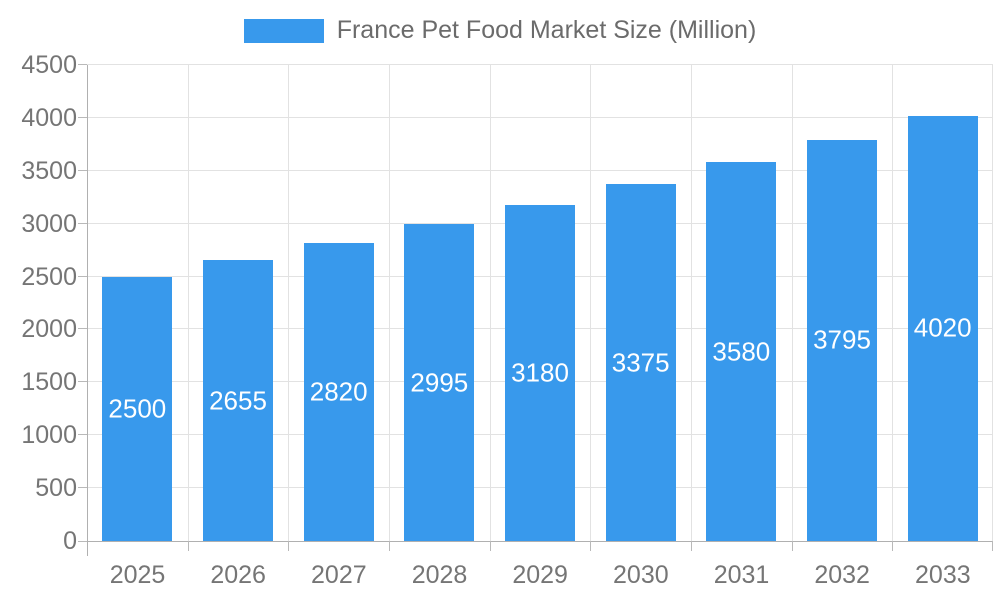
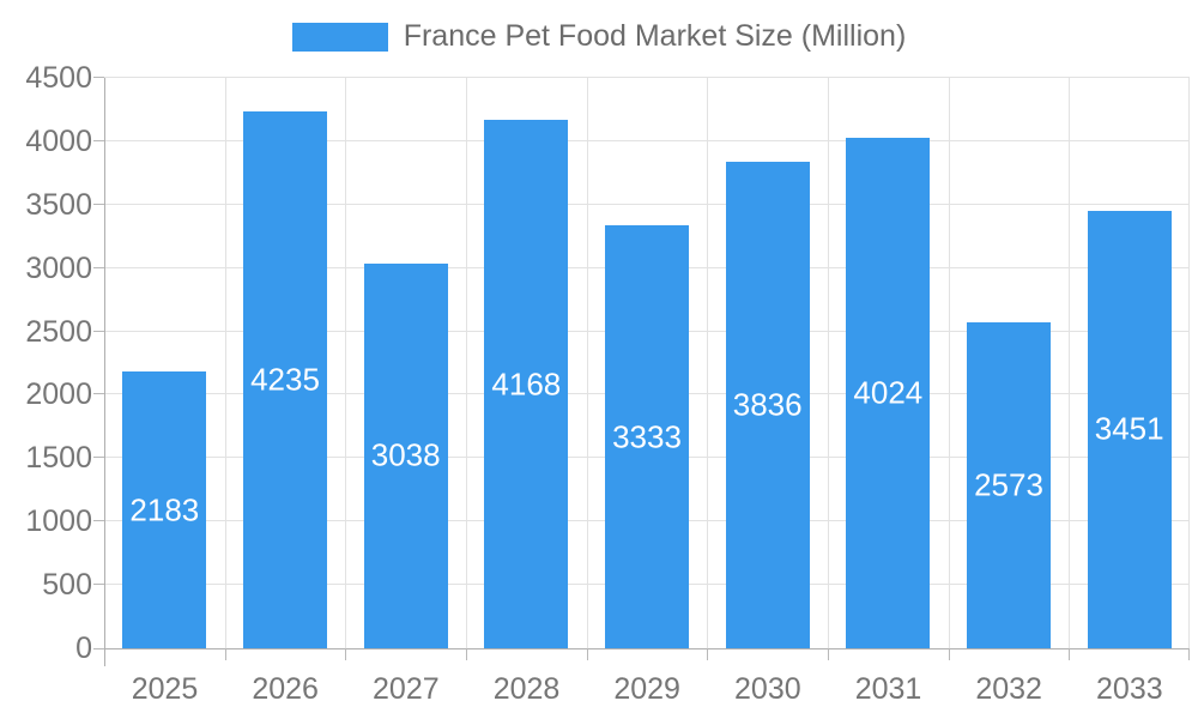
2025: 2500 -> 2183
2026: 2655 -> 4235
2027: 2820 -> 3038
2028: 2995 -> 4168
2029: 3180 -> 3333
2030: 3375 -> 3836
2031: 3580 -> 4024
2032: 3795 -> 2573
2033: 4020 -> 3451
